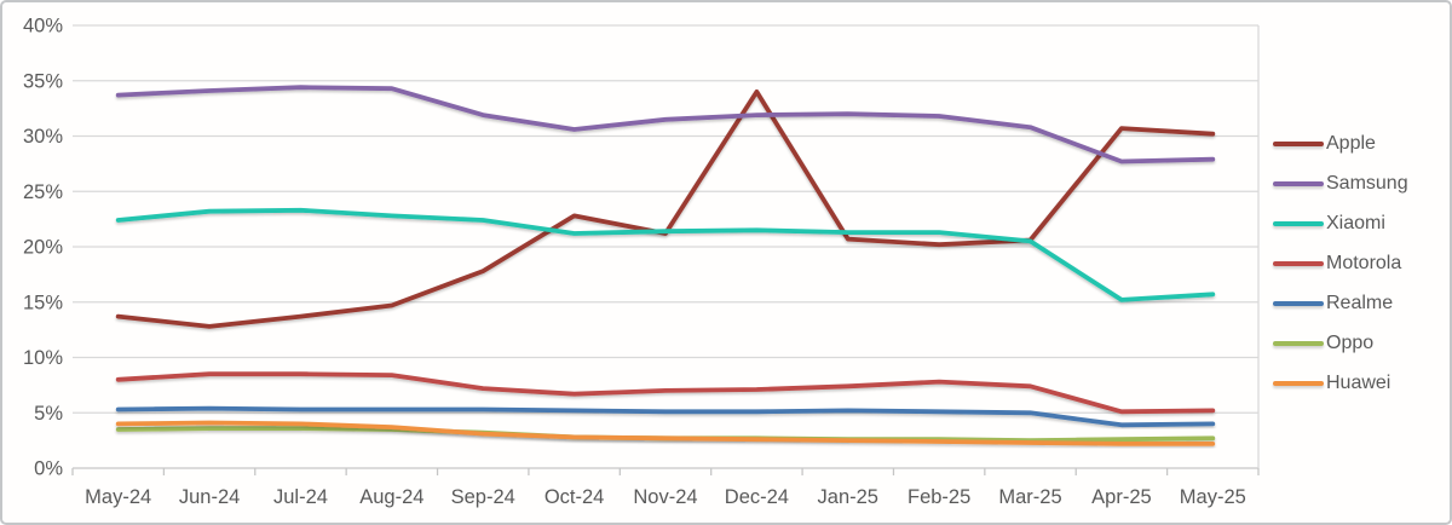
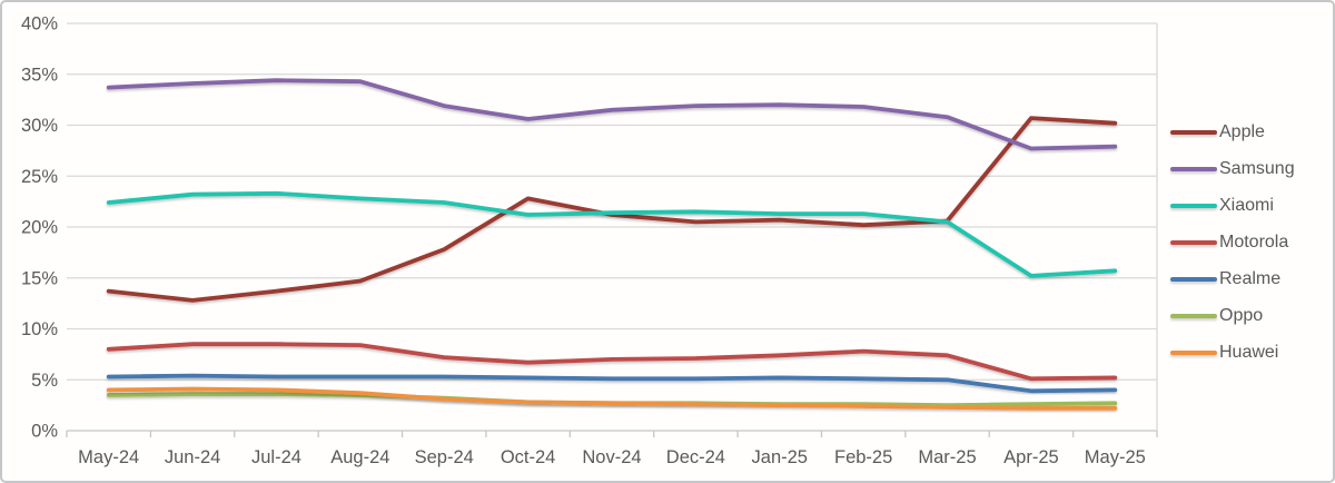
Apple/Dec-24: 34% -> 20%
